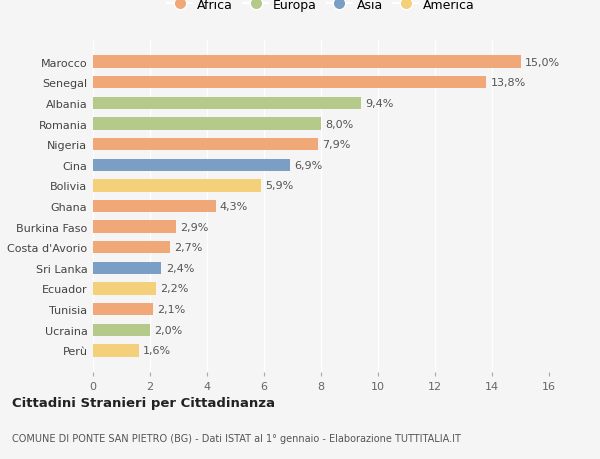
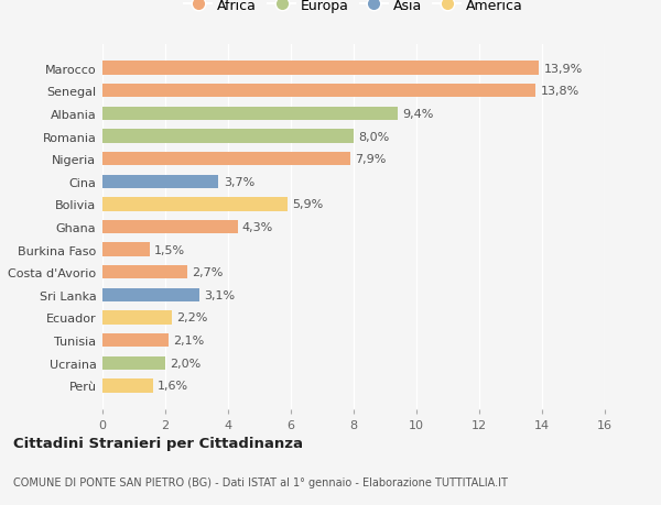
Marocco: 15,0% -> 13,9%
Cina: 6,9% -> 3,7%
Burkina Faso: 2,9% -> 1,5%
Sri Lanka: 2,4% -> 3,1%
